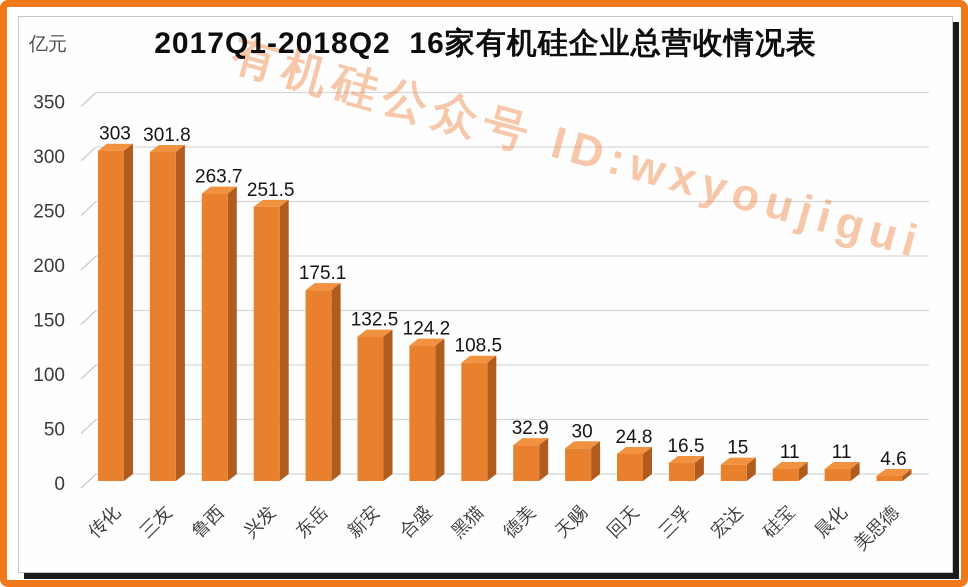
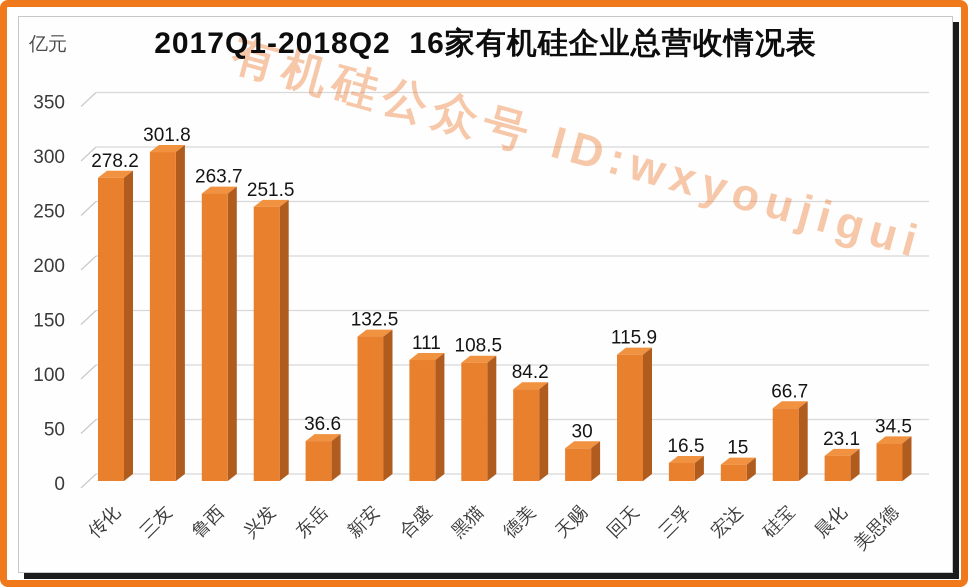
传化: 303 -> 278.2
东岳: 175.1 -> 36.6
合盛: 124.2 -> 111
德美: 32.9 -> 84.2
回天: 24.8 -> 115.9
硅宝: 11 -> 66.7
晨化: 11 -> 23.1
美思德: 4.6 -> 34.5
